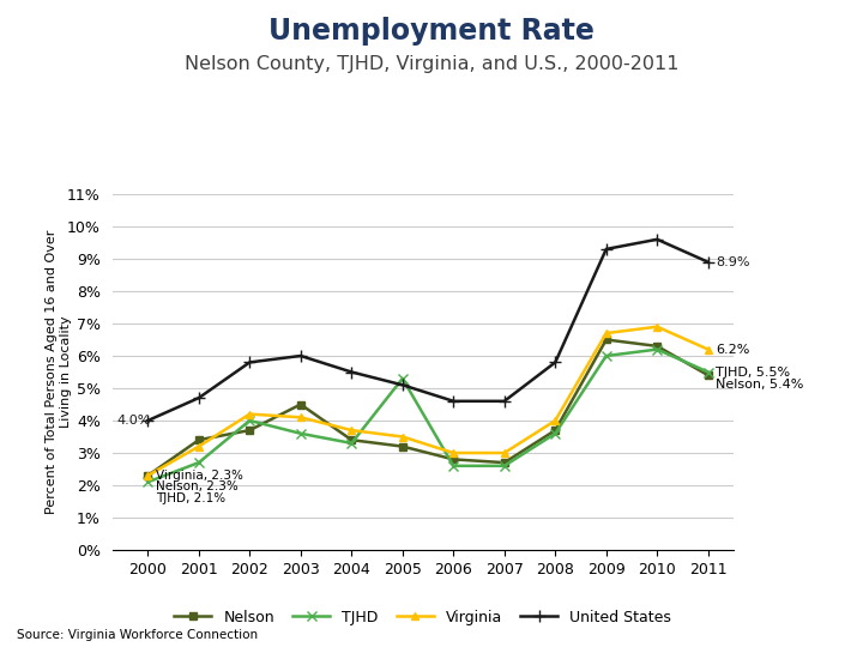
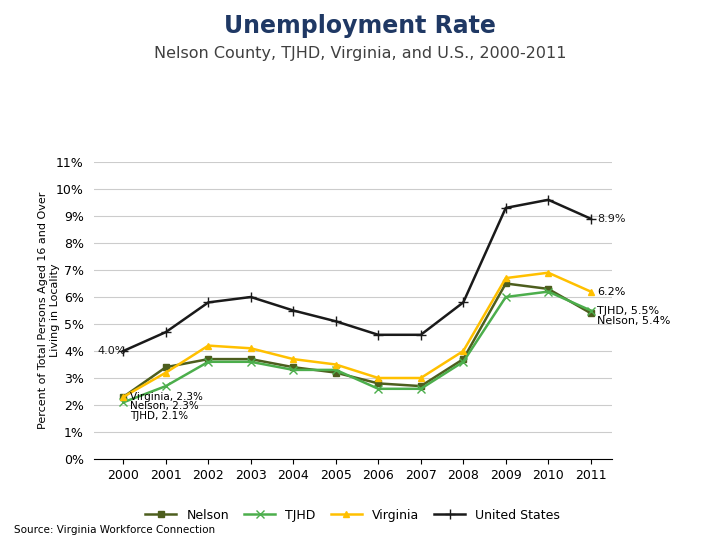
TJHD/2002: 4.0% -> 3.6%
Nelson/2003: 4.5% -> 3.7%
TJHD/2005: 5.3% -> 3.3%
